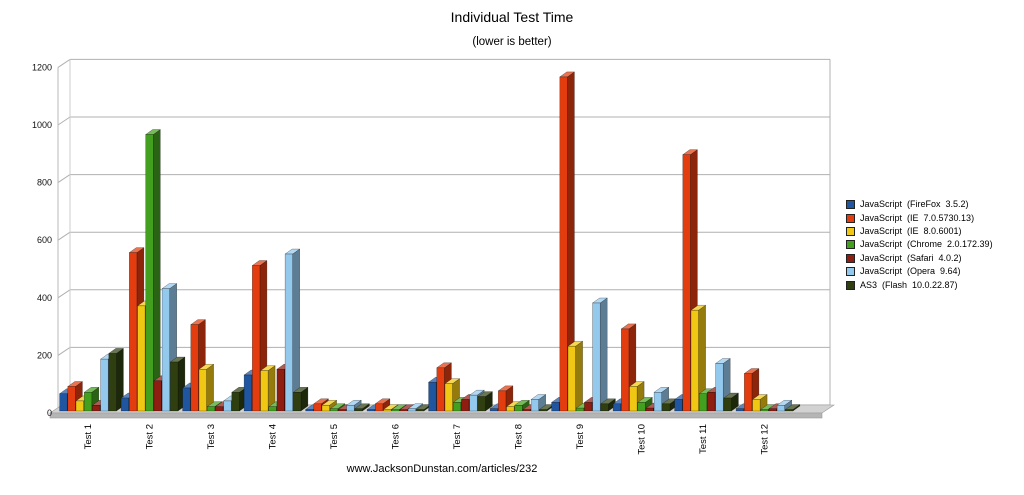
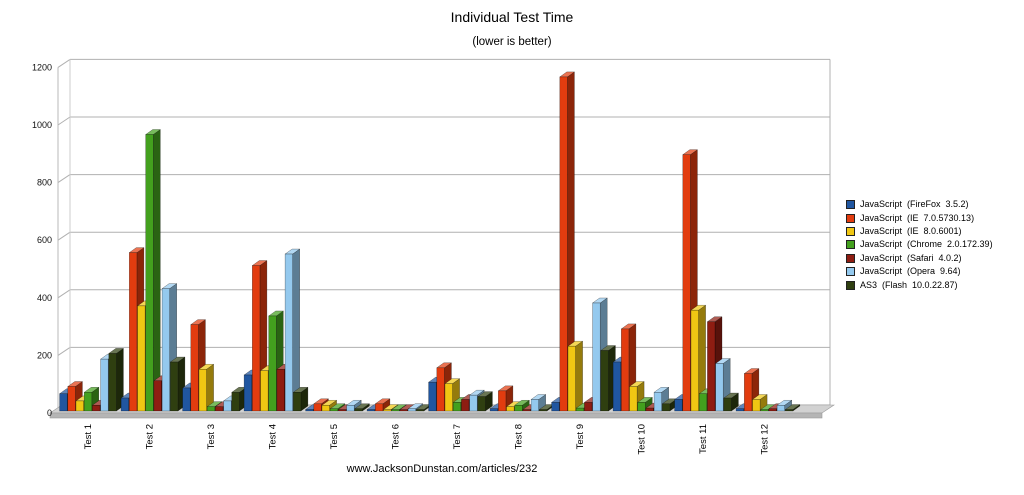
JavaScript (Chrome 2.0.172.39)/Test 4: 20 -> 330
AS3 (Flash 10.0.22.87)/Test 9: 20 -> 210
JavaScript (FireFox 3.5.2)/Test 10: 20 -> 170
JavaScript (Safari 4.0.2)/Test 11: 60 -> 310
